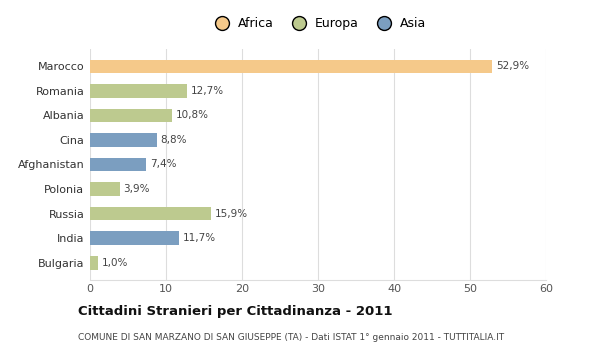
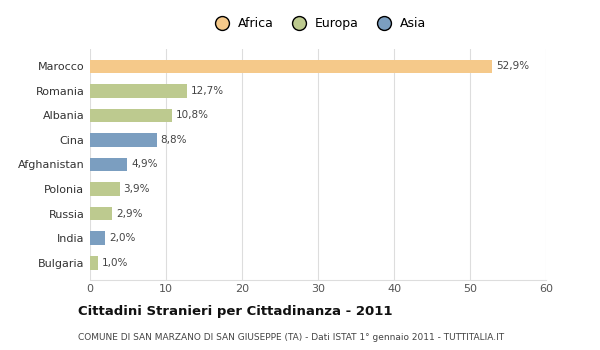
Afghanistan: 7,4% -> 4,9%
Russia: 15,9% -> 2,9%
India: 11,7% -> 2,0%
